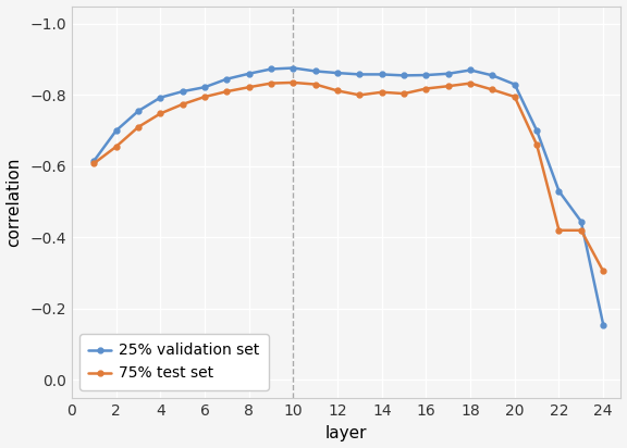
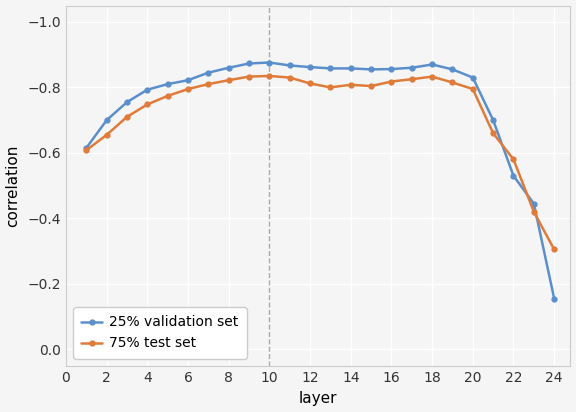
75% test set/22: -0.420 -> -0.580
